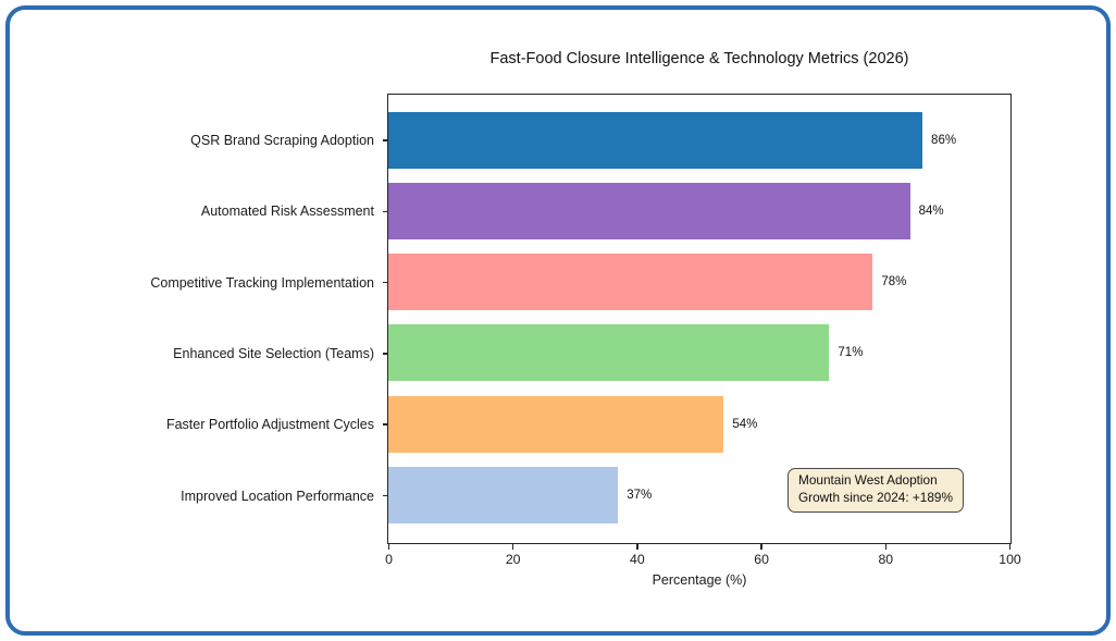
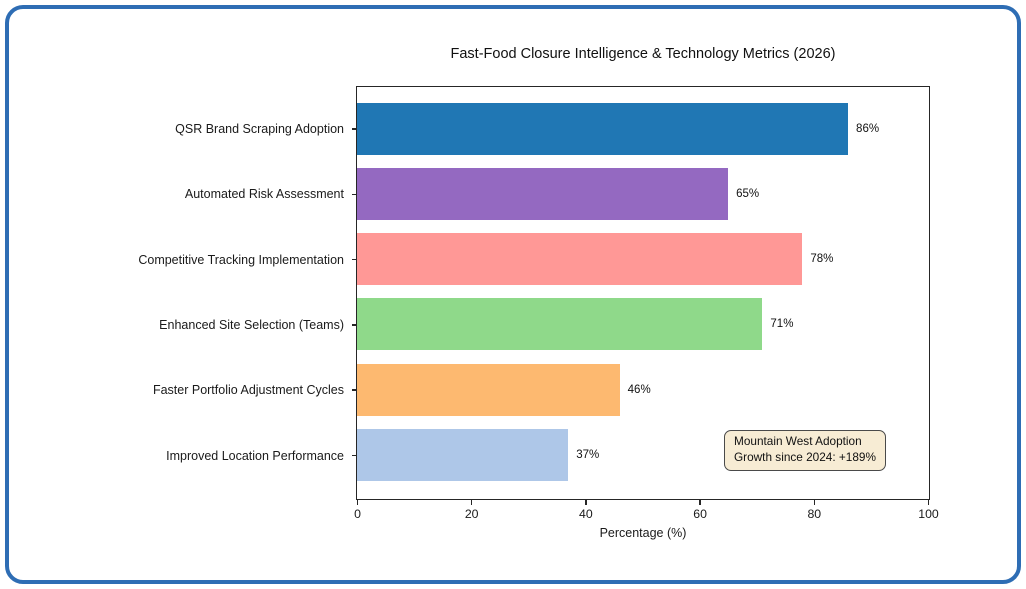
Automated Risk Assessment: 84% -> 65%
Faster Portfolio Adjustment Cycles: 54% -> 46%
